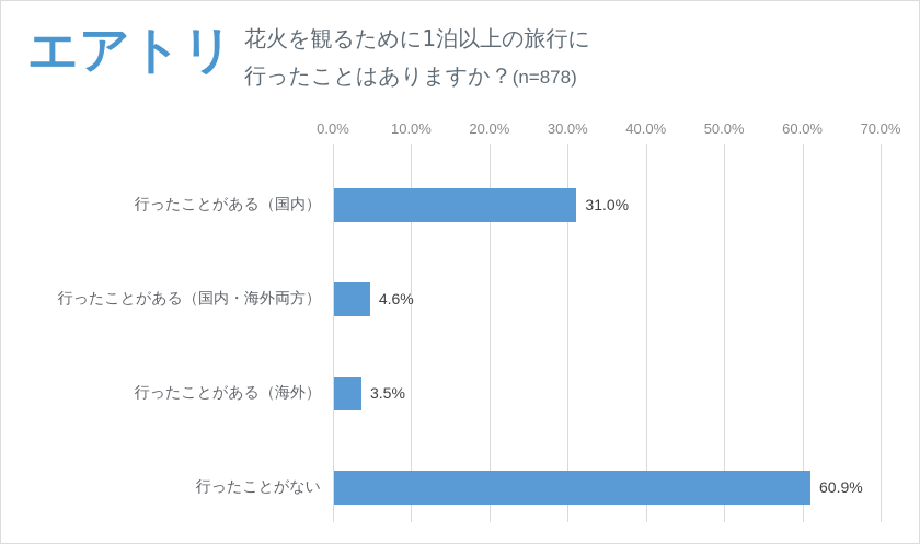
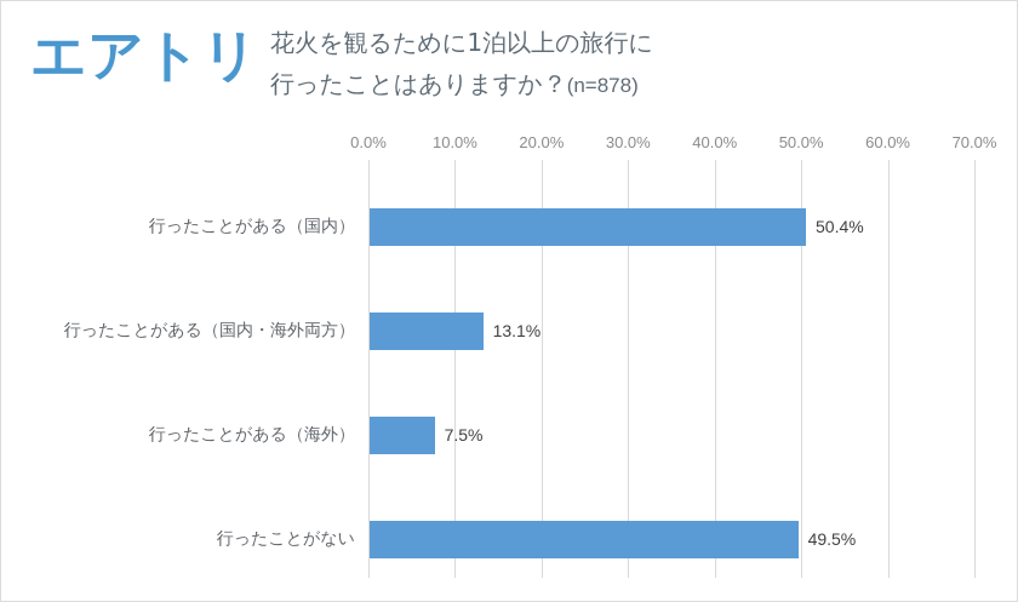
行ったことがある（国内）: 31.0% -> 50.4%
行ったことがある（国内・海外両方）: 4.6% -> 13.1%
行ったことがある（海外）: 3.5% -> 7.5%
行ったことがない: 60.9% -> 49.5%
